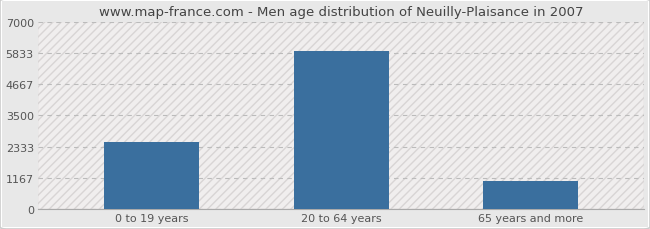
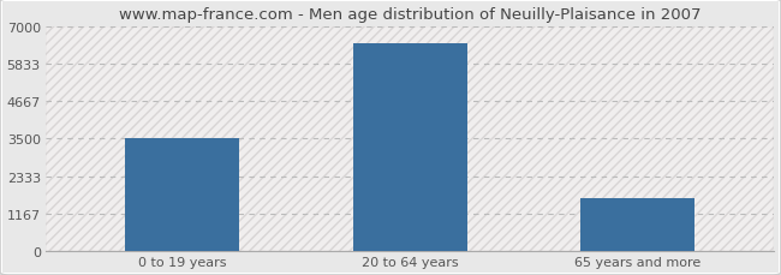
0 to 19 years: 2500 -> 3500
20 to 64 years: 5900 -> 6450
65 years and more: 1050 -> 1650
